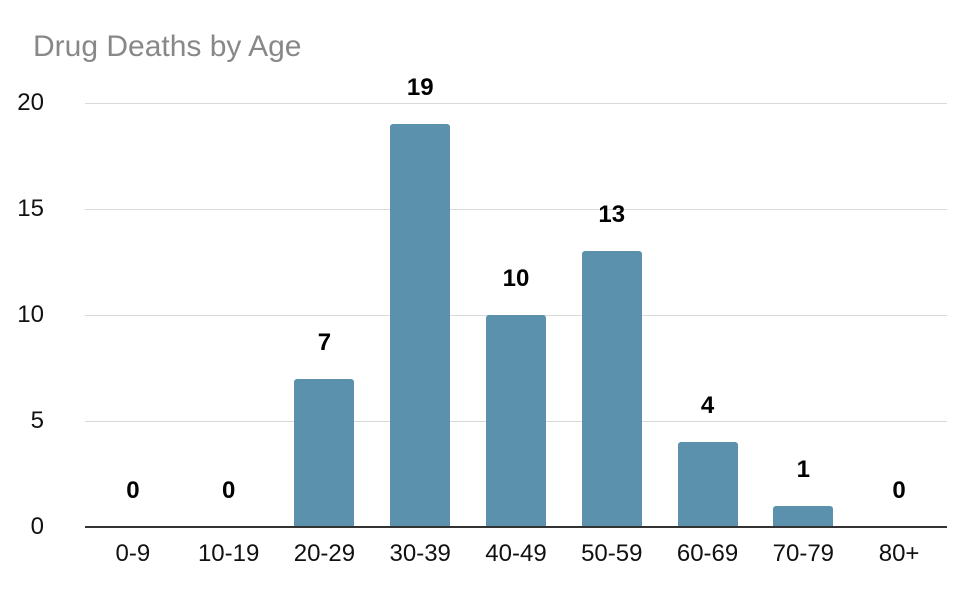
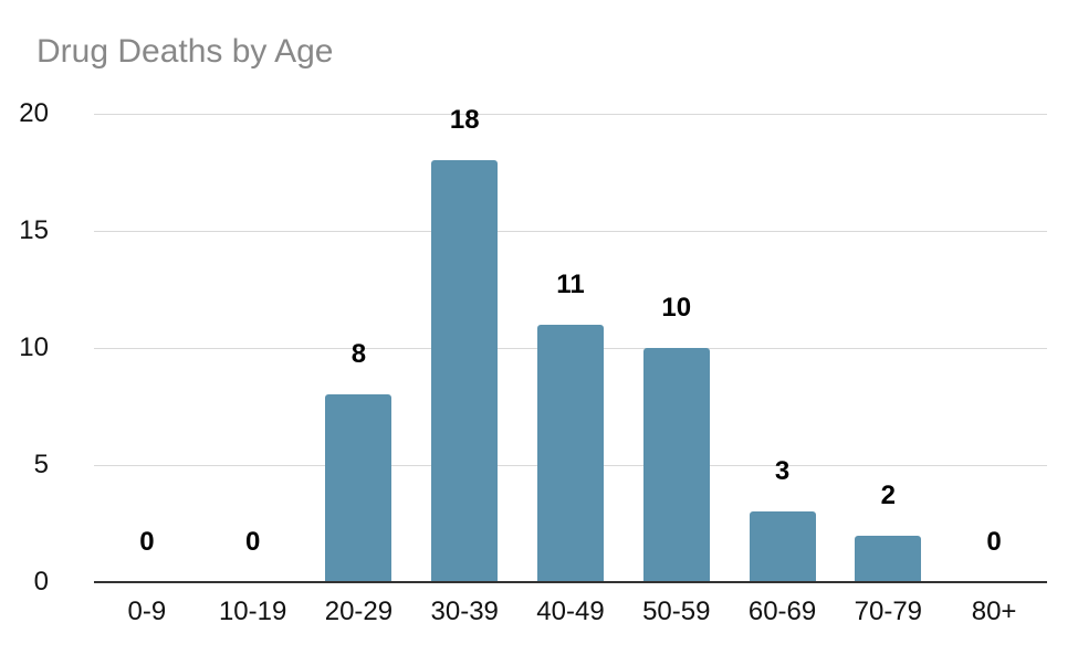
20-29: 7 -> 8
30-39: 19 -> 18
40-49: 10 -> 11
50-59: 13 -> 10
60-69: 4 -> 3
70-79: 1 -> 2
